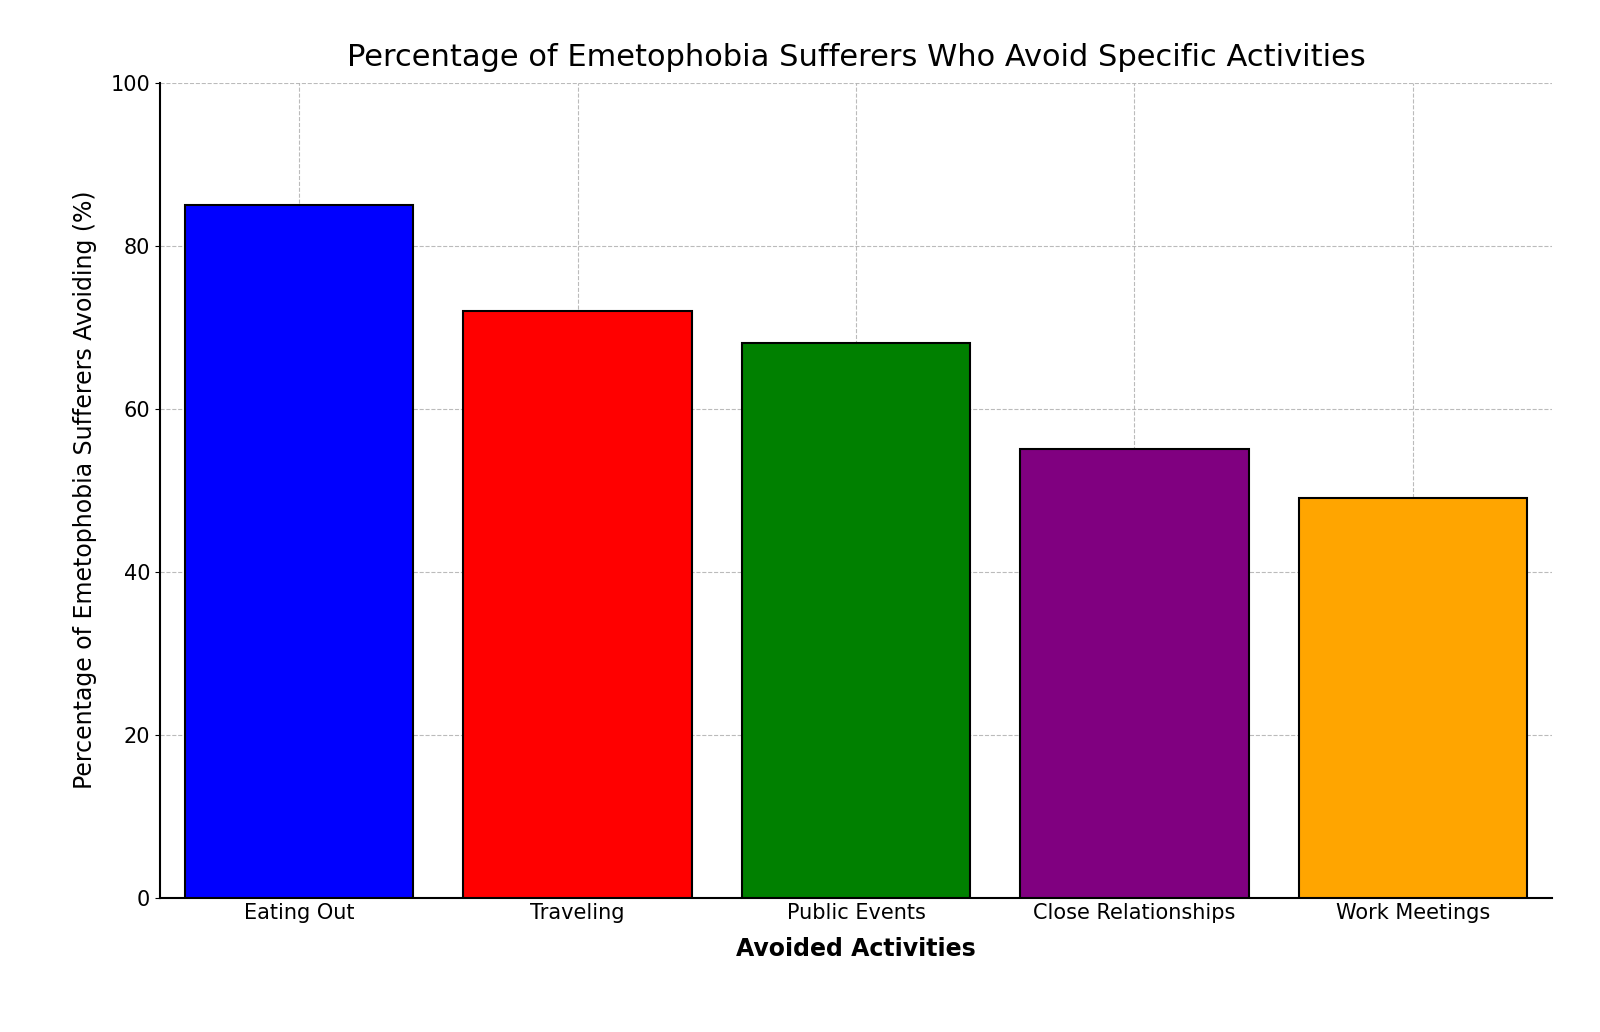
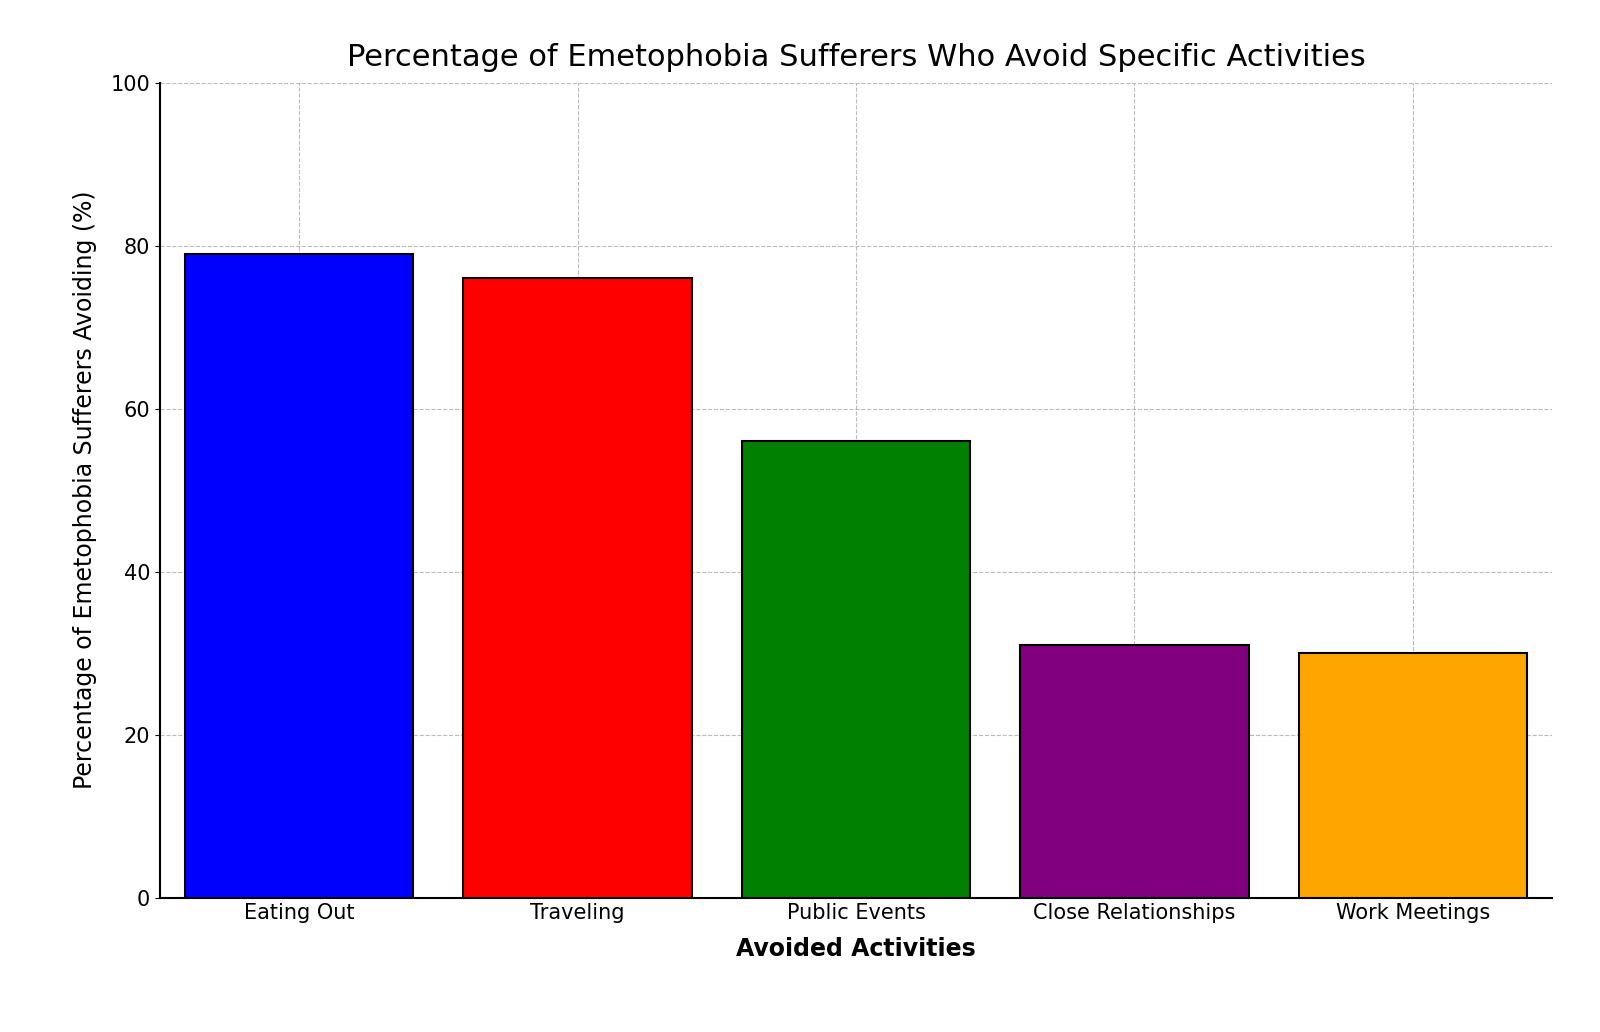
Eating Out: 85 -> 79
Traveling: 72 -> 76
Public Events: 68 -> 56
Close Relationships: 55 -> 31
Work Meetings: 49 -> 30
